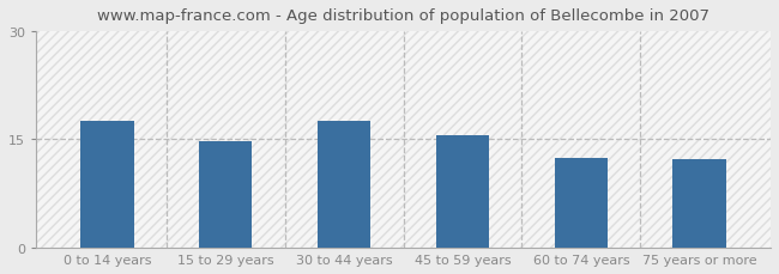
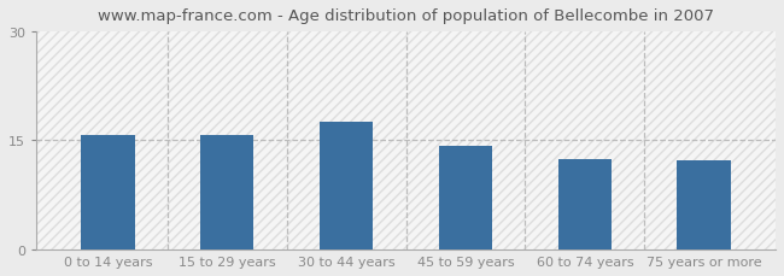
0 to 14 years: 17.5 -> 15.8
15 to 29 years: 14.7 -> 15.8
45 to 59 years: 15.5 -> 14.2
